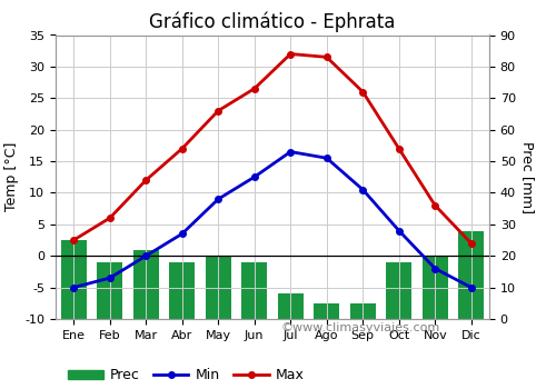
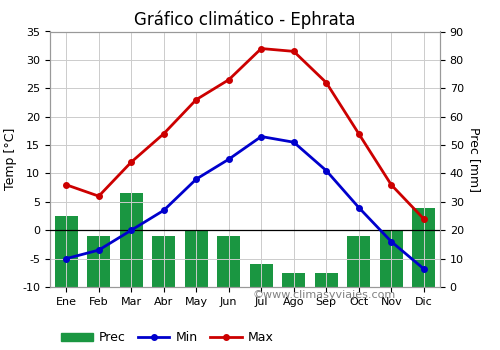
Max/Ene: 2.5 -> 8.0
Prec/Mar: 22 -> 33
Min/Dic: -5.0 -> -6.8
